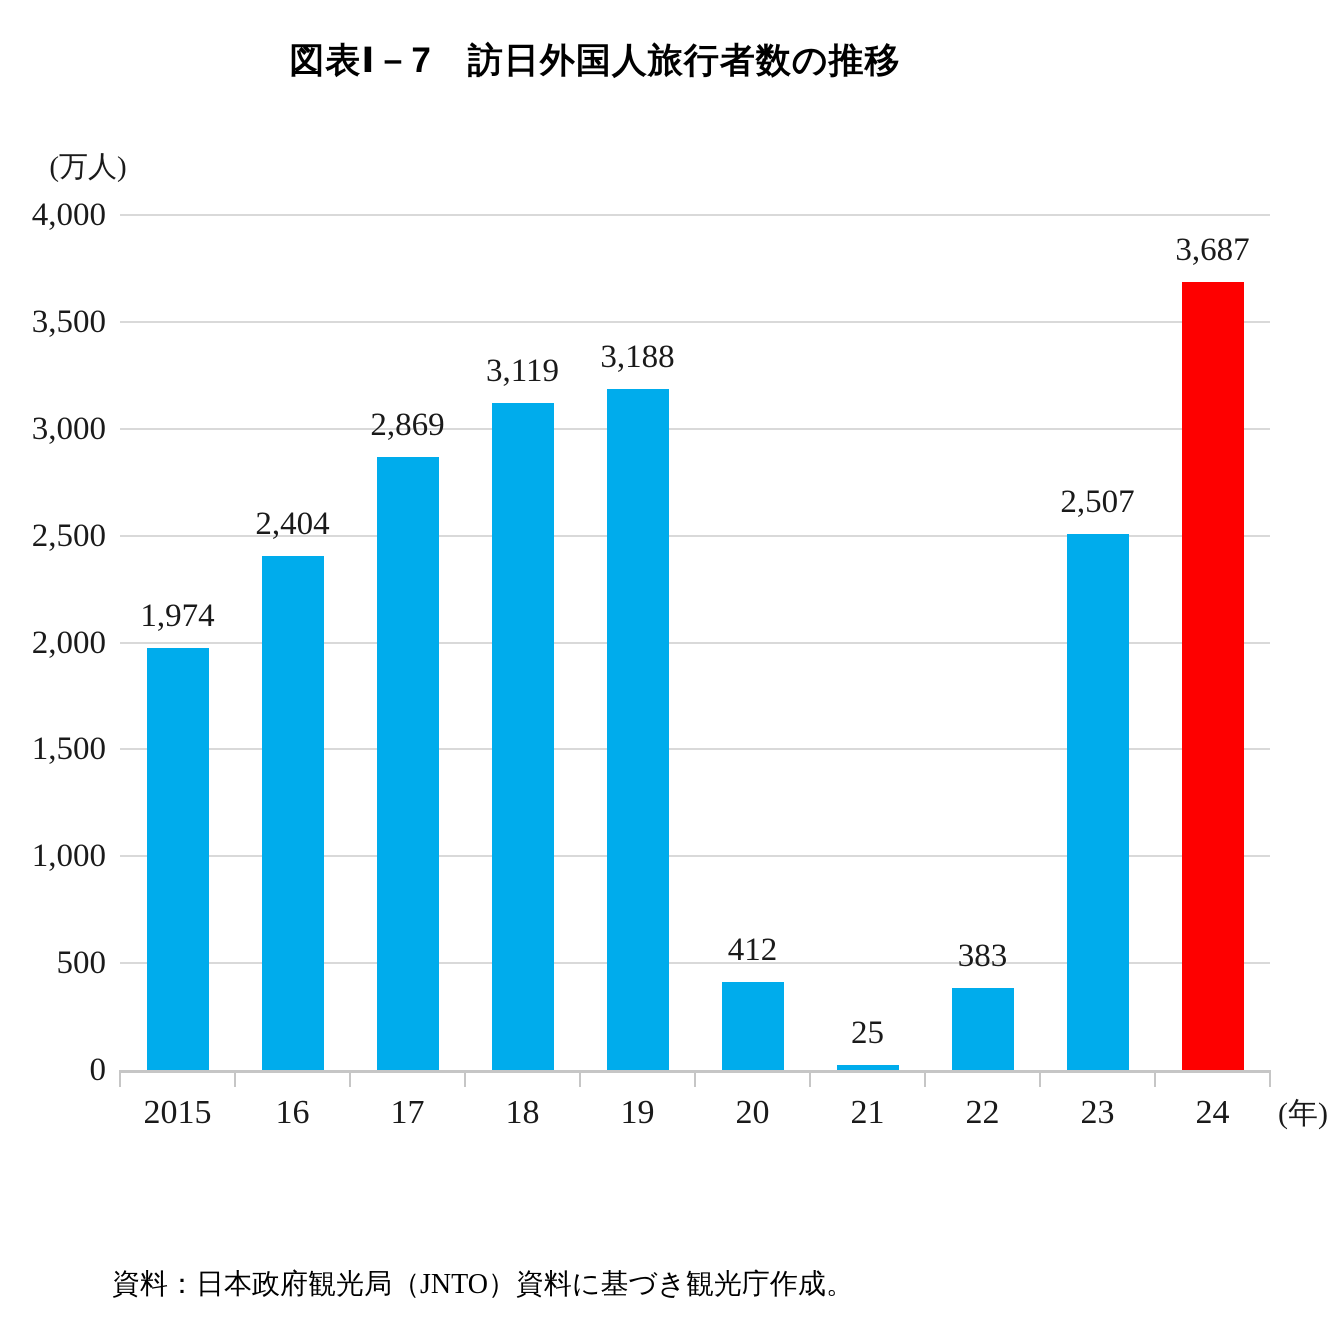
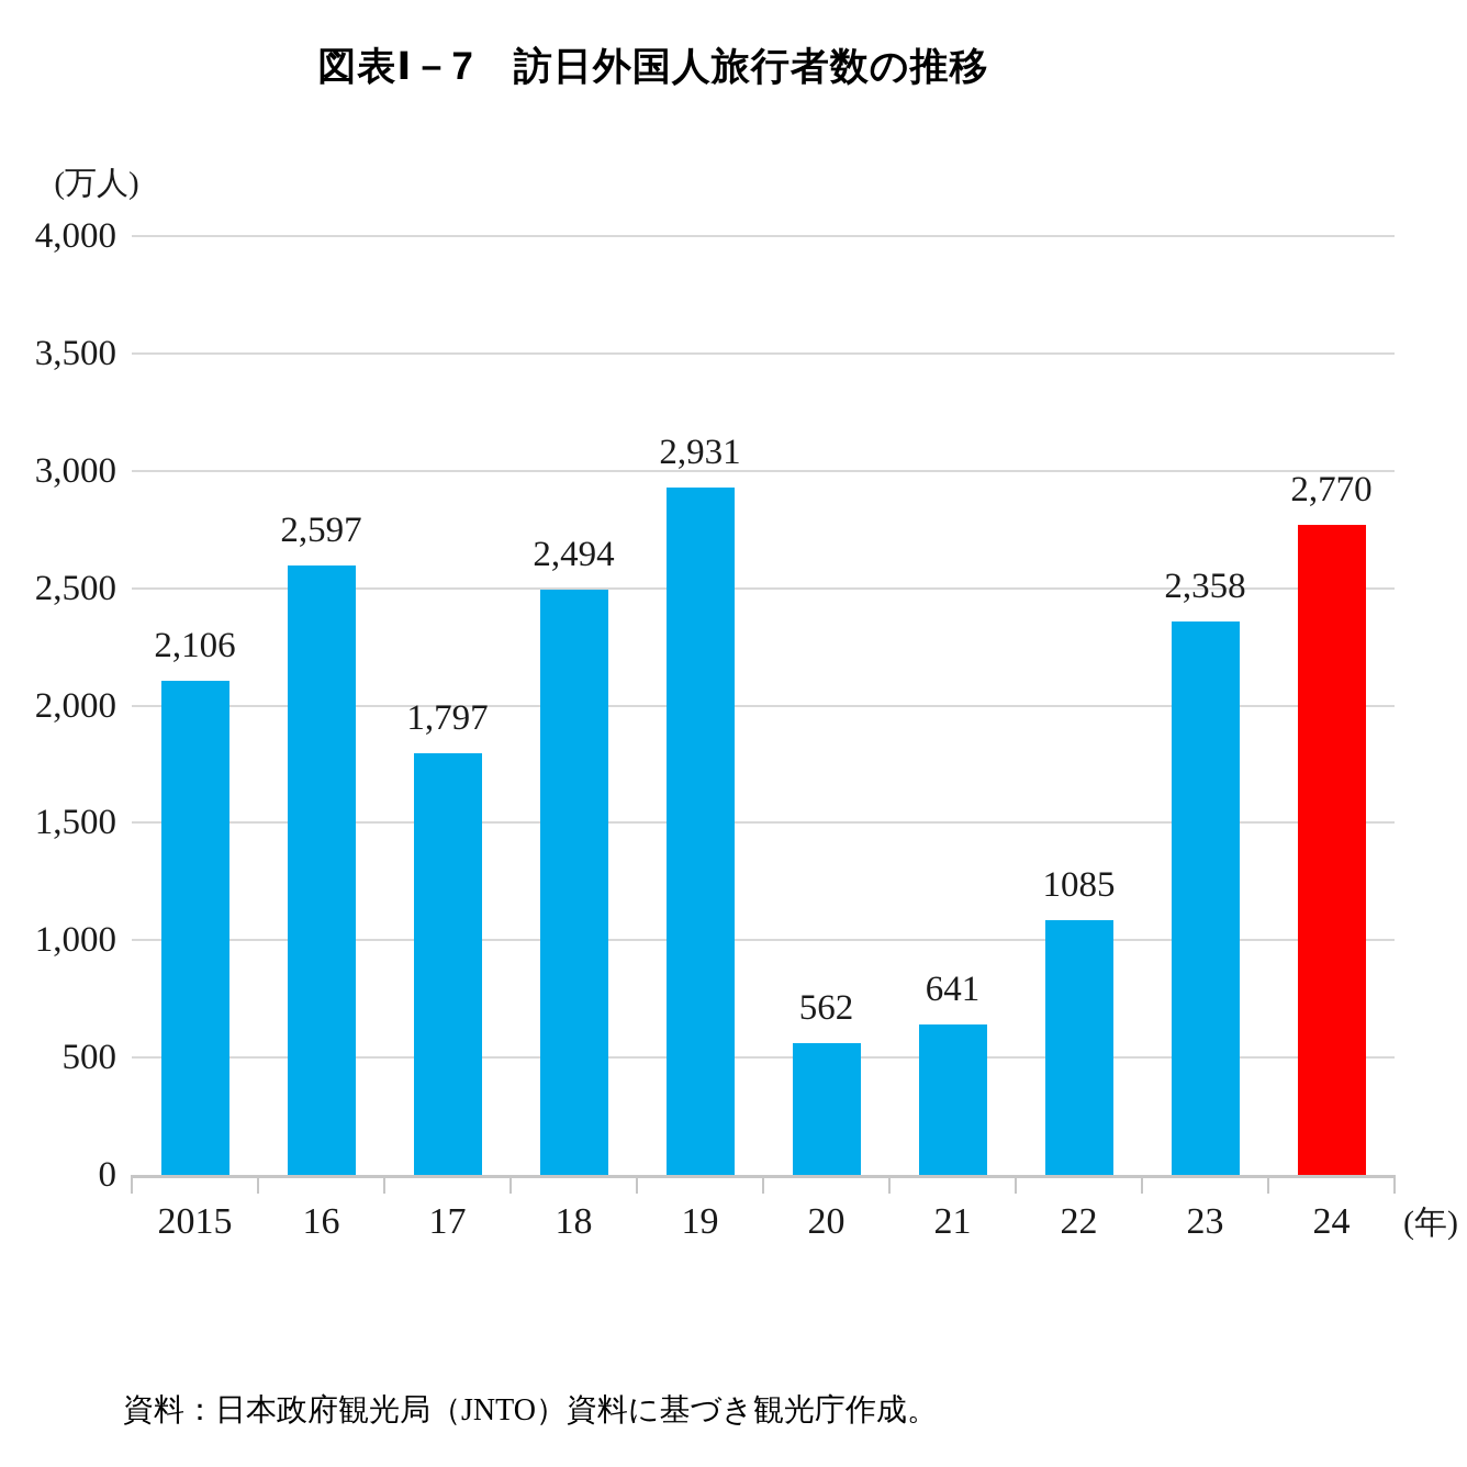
2015: 1,974 -> 2,106
16: 2,404 -> 2,597
17: 2,869 -> 1,797
18: 3,119 -> 2,494
19: 3,188 -> 2,931
20: 412 -> 562
21: 25 -> 641
22: 383 -> 1085
23: 2,507 -> 2,358
24: 3,687 -> 2,770
